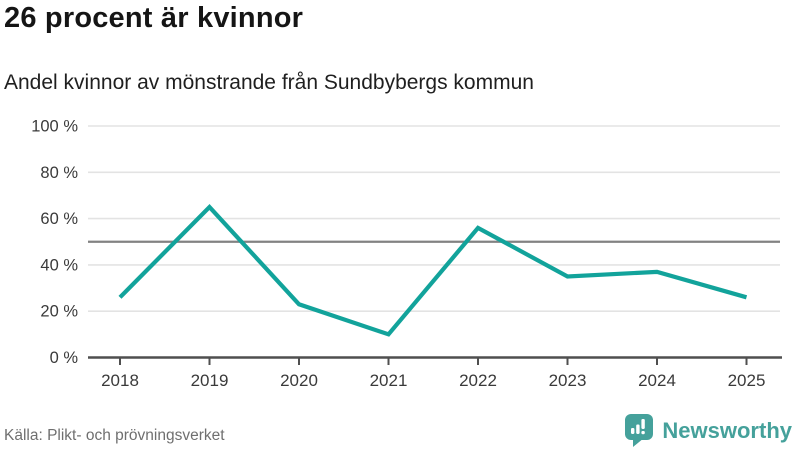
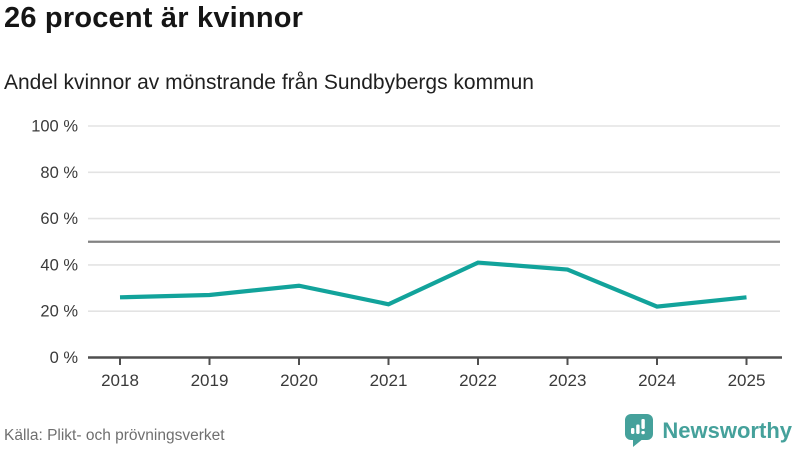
2019: 65% -> 27%
2020: 23% -> 31%
2021: 10% -> 23%
2022: 56% -> 41%
2023: 35% -> 38%
2024: 37% -> 22%
